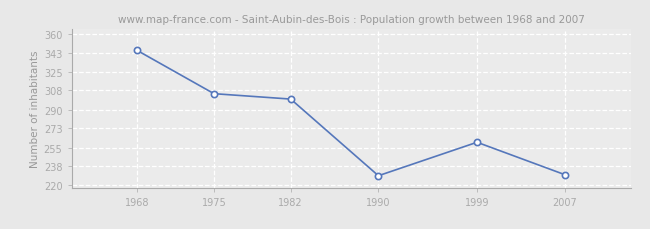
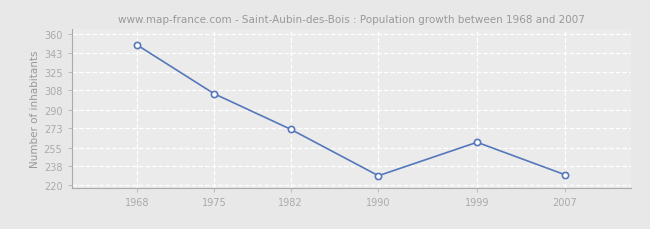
1968: 345 -> 350
1982: 300 -> 272
